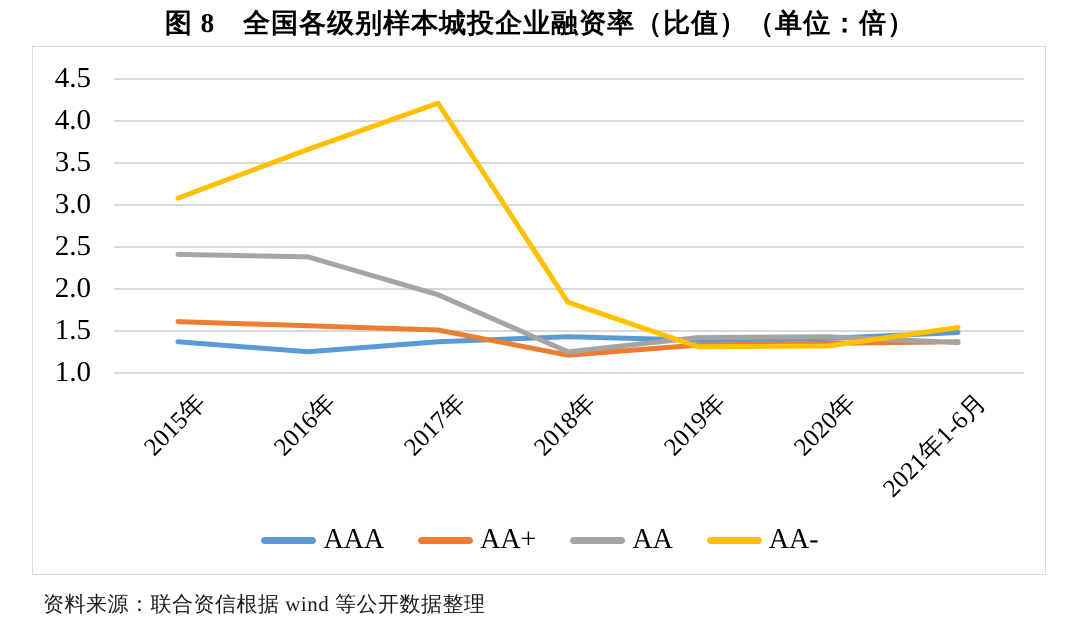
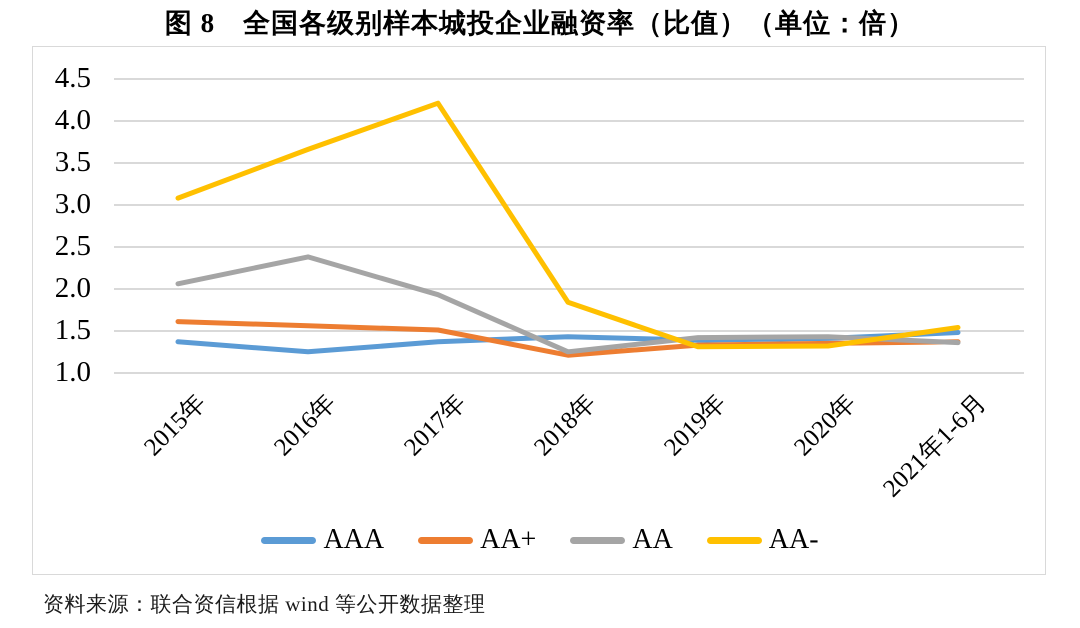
AA/2015年: 2.4 -> 2.0
